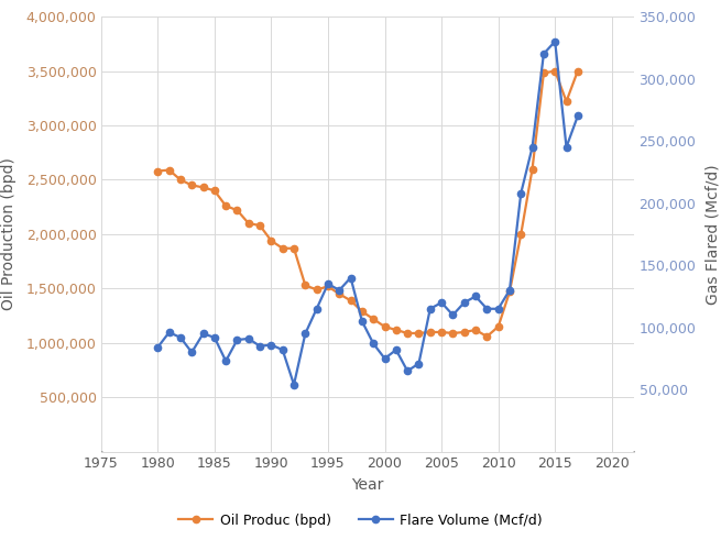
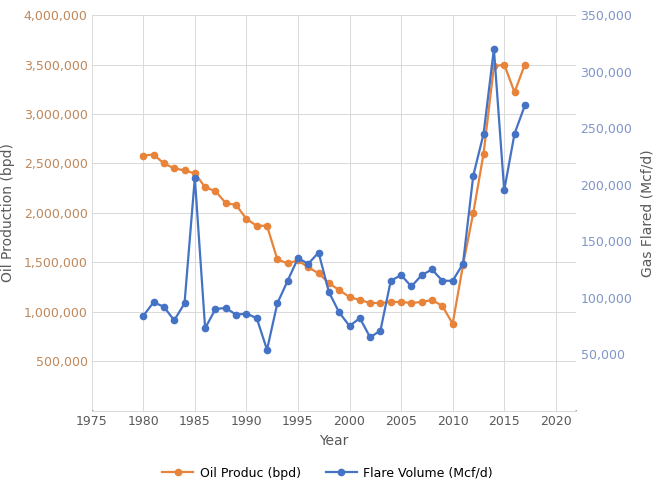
Flare Volume (Mcf/d)/1985: 92,000 -> 206,000
Oil Produc (bpd)/2010: 1,150,000 -> 880,000
Flare Volume (Mcf/d)/2015: 330,000 -> 195,000
